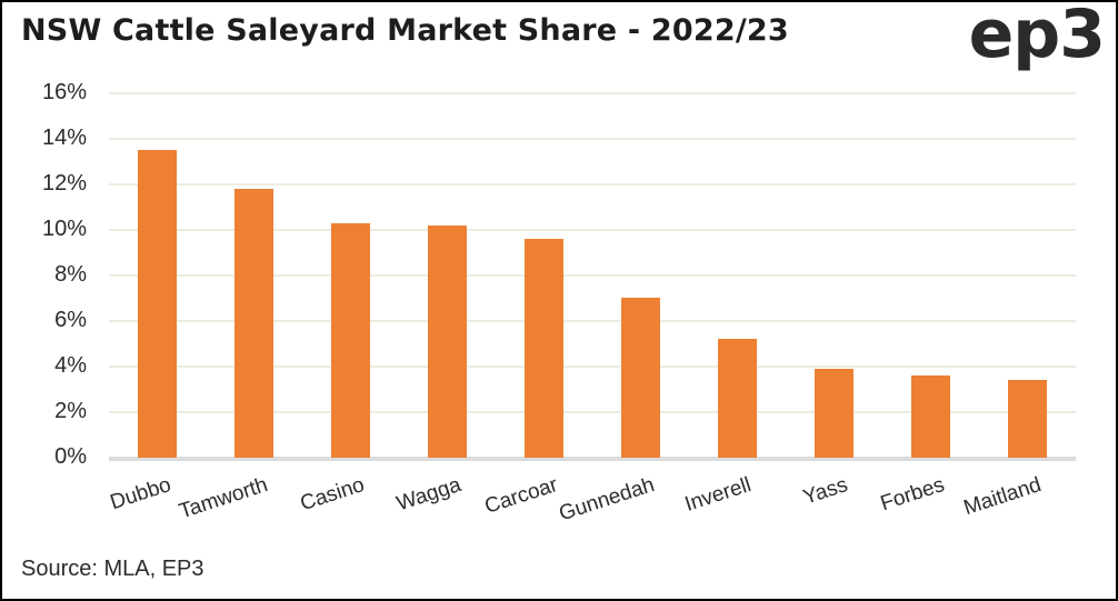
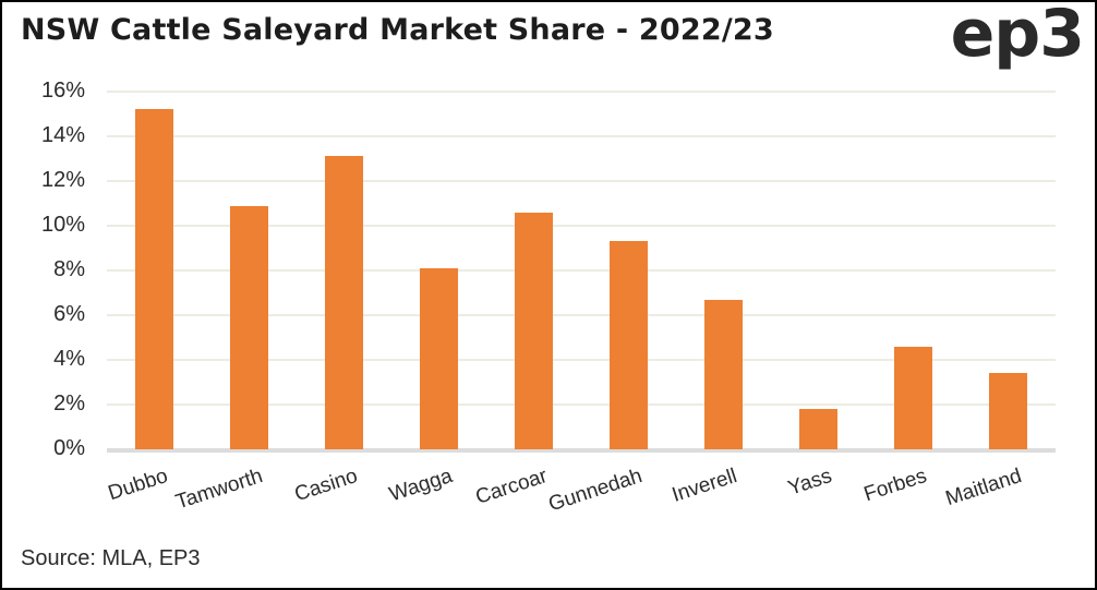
Dubbo: 13.5% -> 15.2%
Tamworth: 11.8% -> 10.9%
Casino: 10.3% -> 13.1%
Wagga: 10.2% -> 8.1%
Carcoar: 9.6% -> 10.6%
Gunnedah: 7.0% -> 9.3%
Inverell: 5.2% -> 6.7%
Yass: 3.9% -> 1.8%
Forbes: 3.6% -> 4.6%
